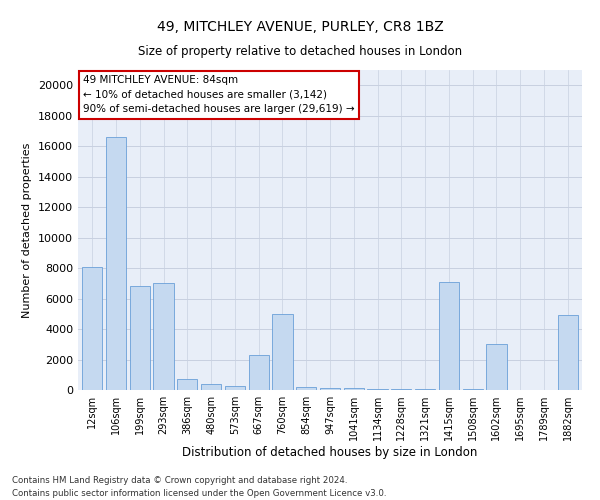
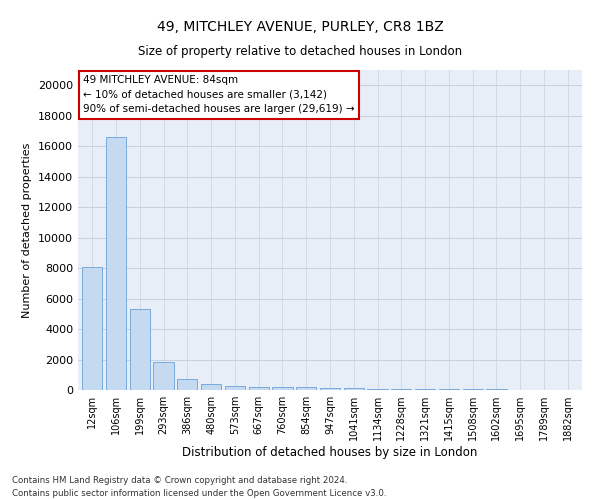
199sqm: 6800 -> 5300
293sqm: 7000 -> 1800
667sqm: 2300 -> 200
760sqm: 5000 -> 200
1415sqm: 7100 -> 0
1602sqm: 3000 -> 0
1882sqm: 4900 -> 0
